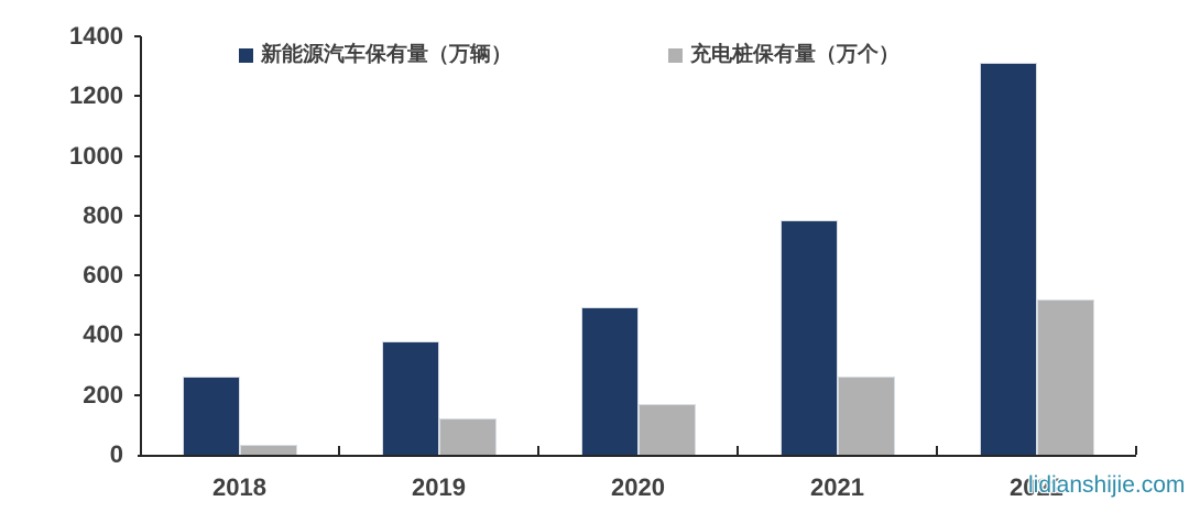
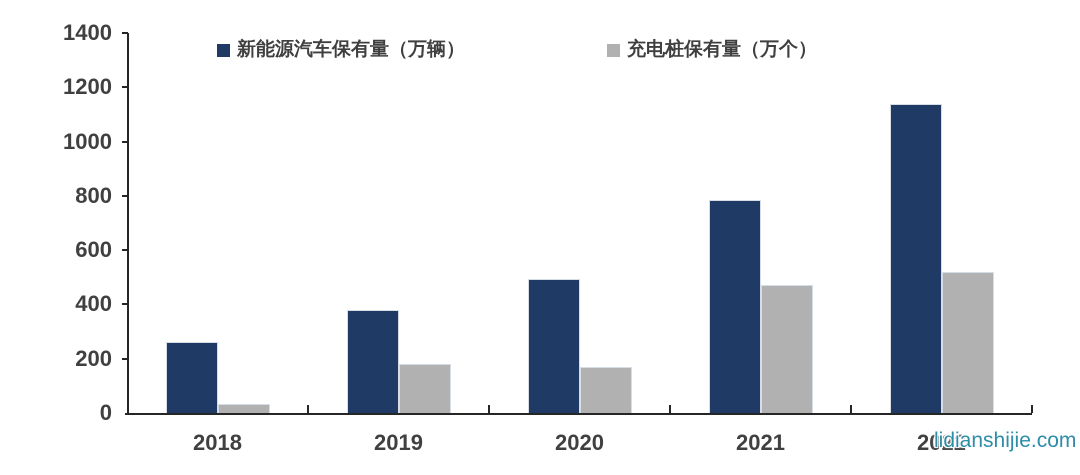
充电桩保有量（万个）/2019: 120 -> 180
充电桩保有量（万个）/2021: 260 -> 470
新能源汽车保有量（万辆）/2022: 1310 -> 1140
